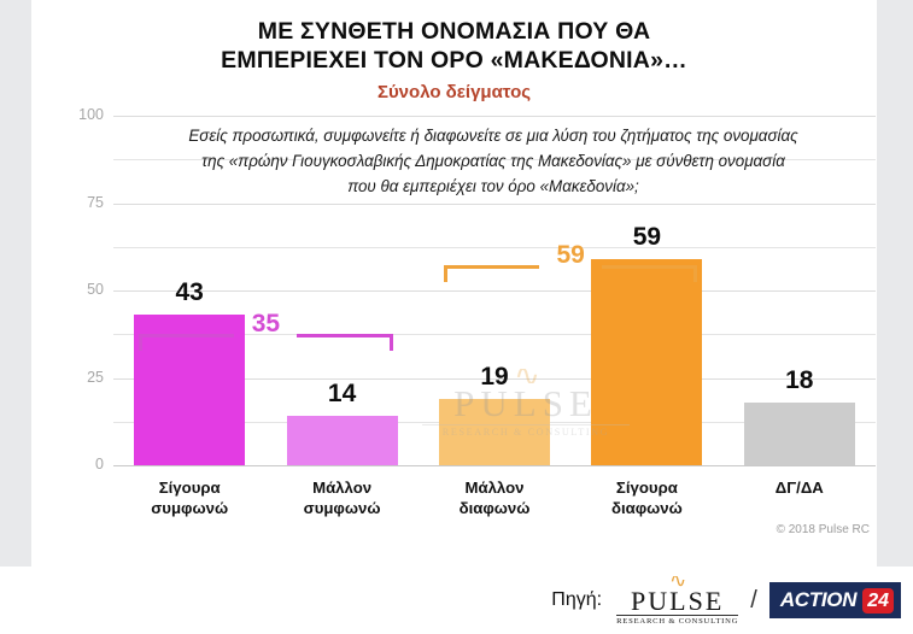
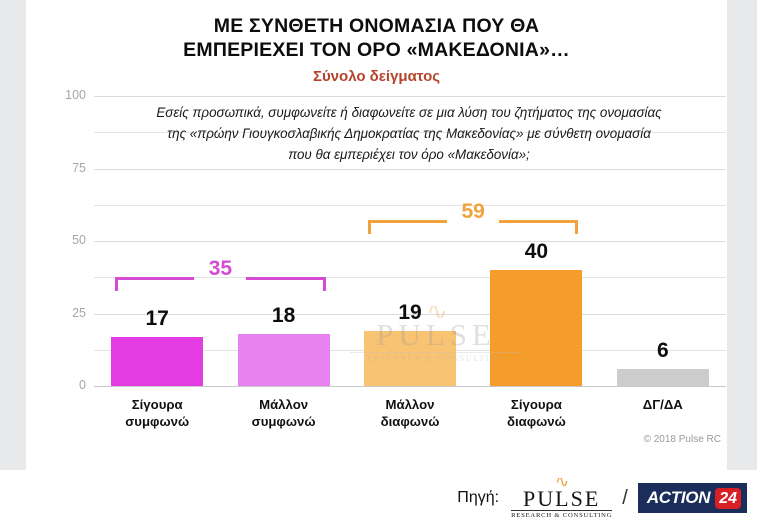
Σίγουρα συμφωνώ: 43 -> 17
Μάλλον συμφωνώ: 14 -> 18
Σίγουρα διαφωνώ: 59 -> 40
ΔΓ/ΔΑ: 18 -> 6
